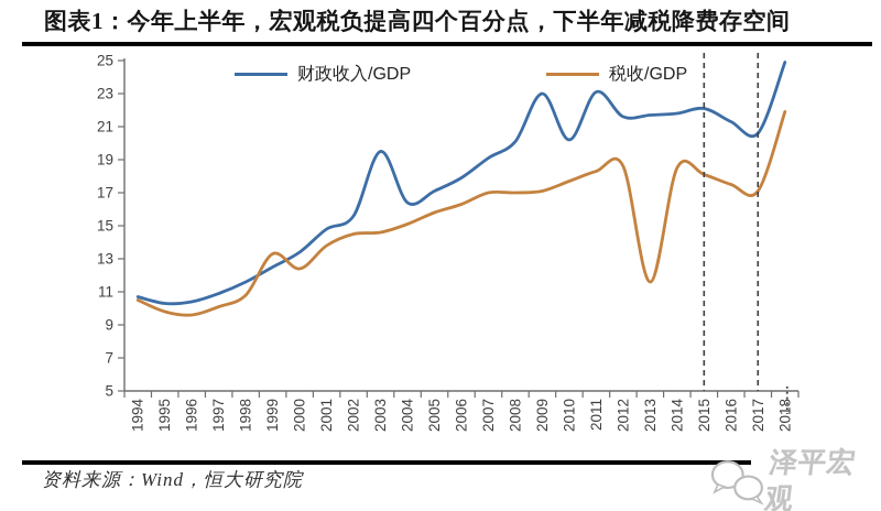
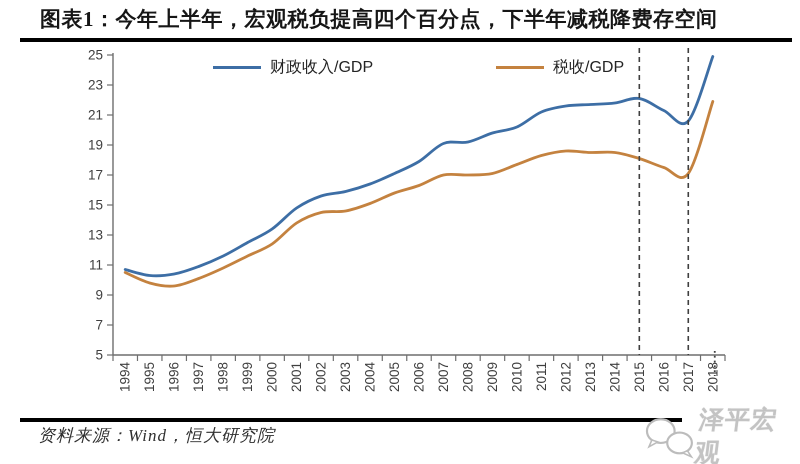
税收/GDP/1999: 13.3 -> 11.6
财政收入/GDP/2003: 19.5 -> 15.9
财政收入/GDP/2008: 20.1 -> 19.2
财政收入/GDP/2009: 23.0 -> 19.8
财政收入/GDP/2011: 23.1 -> 21.2
税收/GDP/2013: 11.6 -> 18.5
